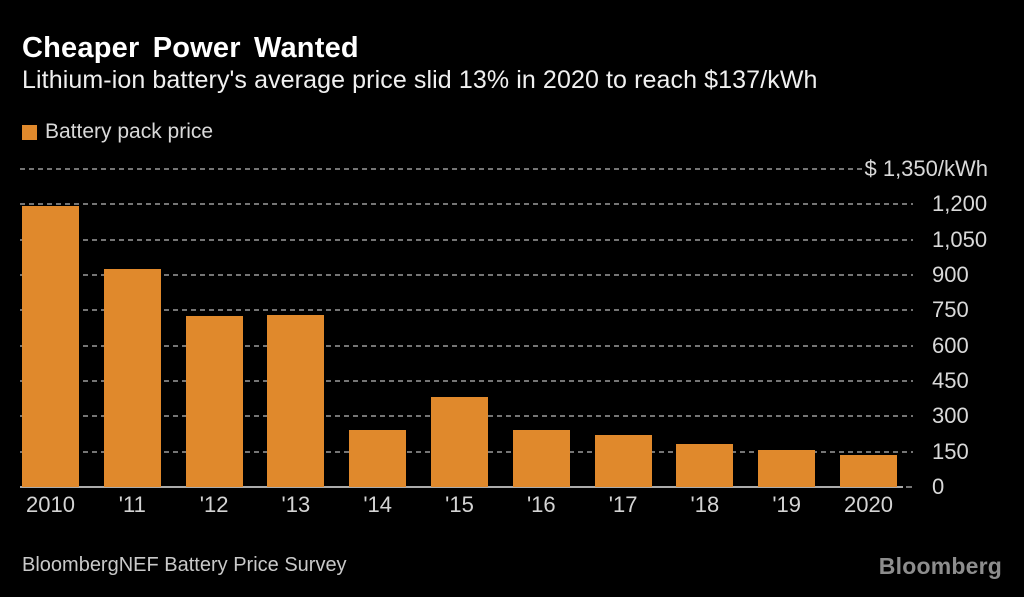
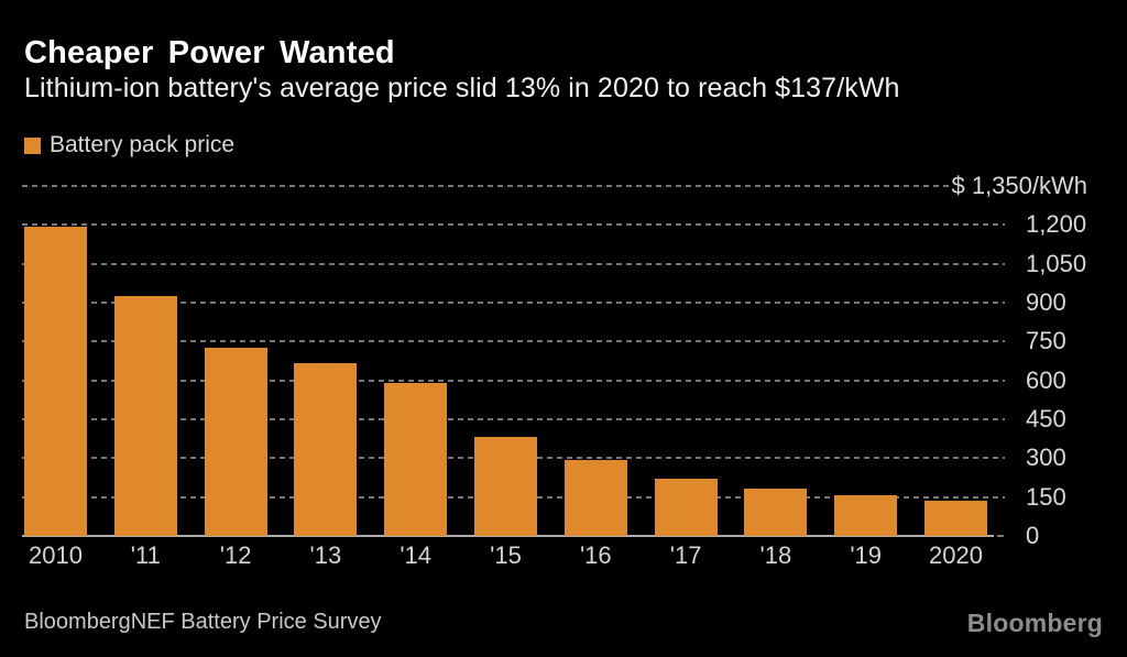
'13: 730 -> 670
'14: 240 -> 590
'16: 240 -> 300
